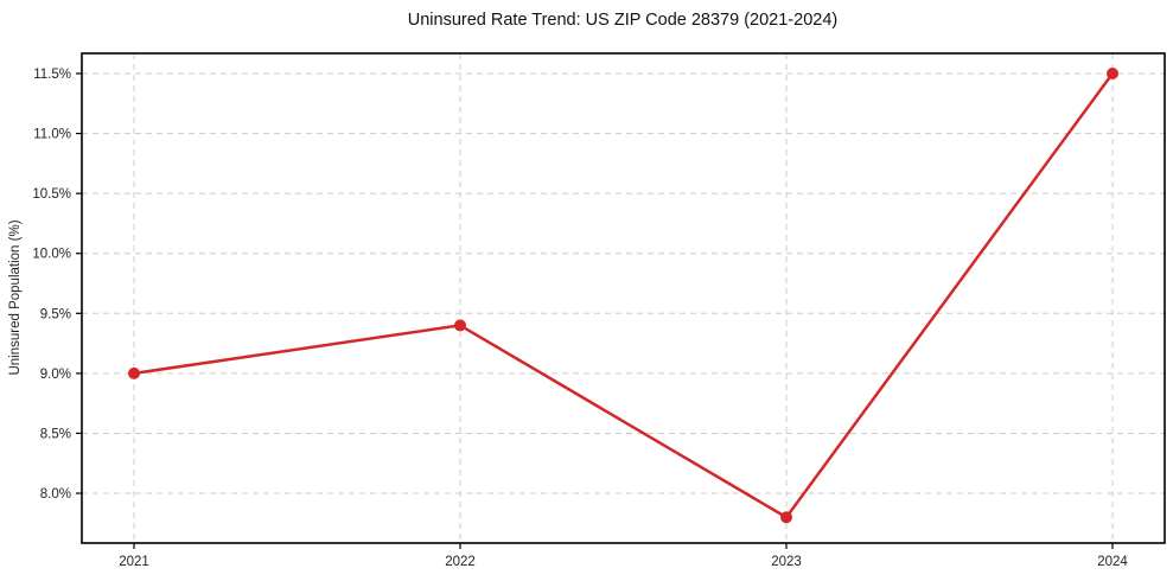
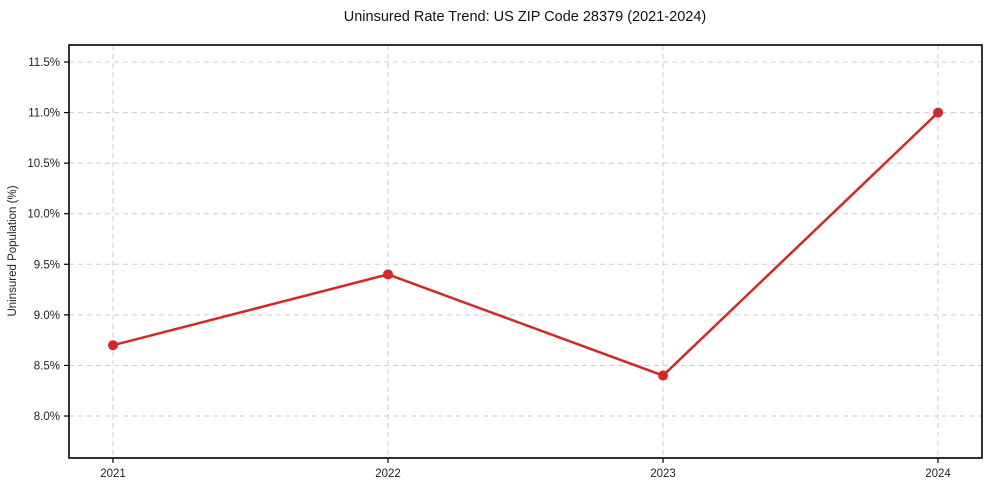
2021: 9.0% -> 8.7%
2023: 7.8% -> 8.4%
2024: 11.5% -> 11.0%
